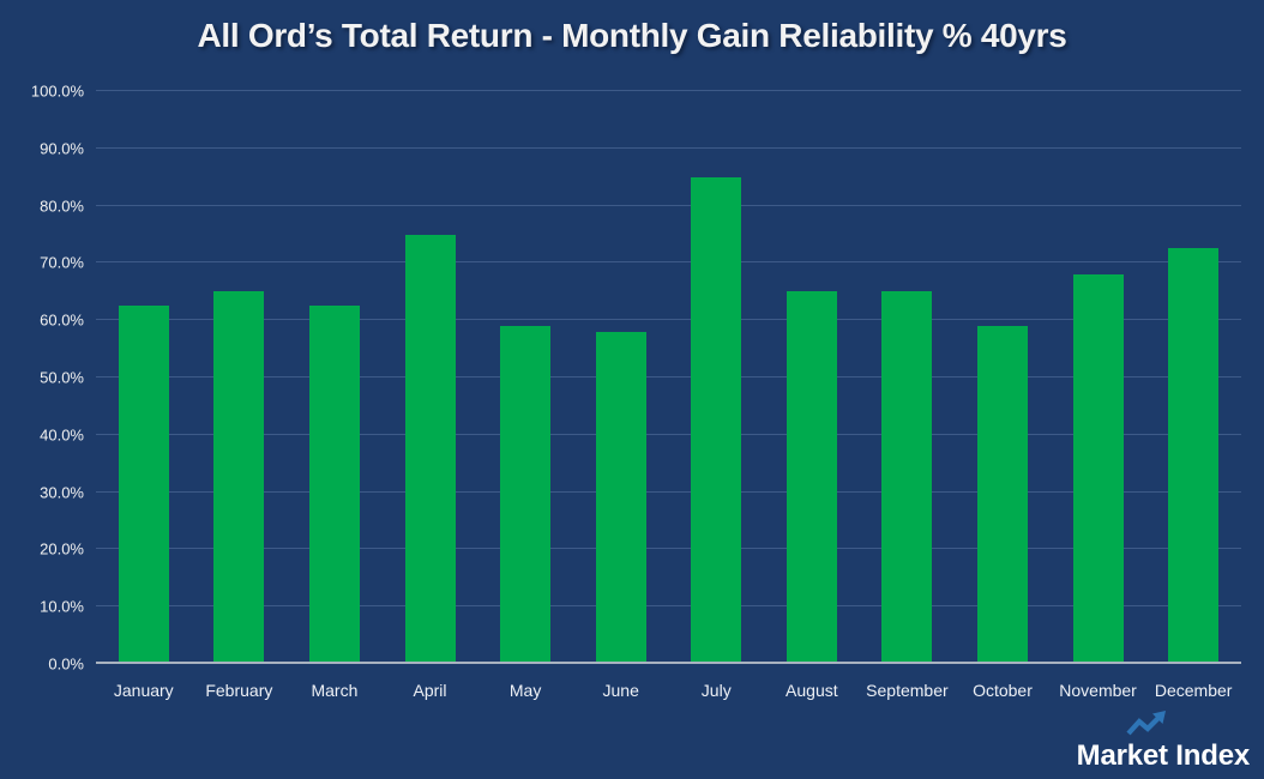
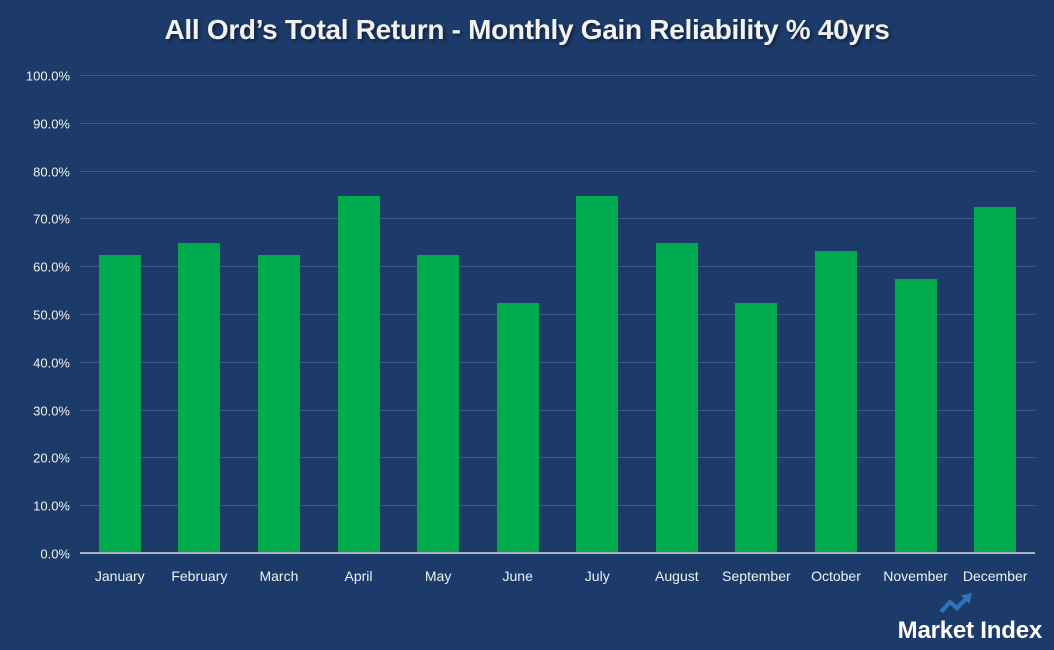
May: 59% -> 62%
June: 58% -> 52%
July: 85% -> 75%
September: 65% -> 52%
October: 59% -> 63%
November: 68% -> 58%
